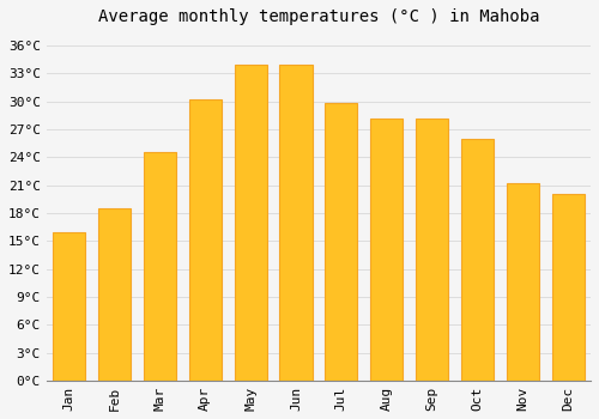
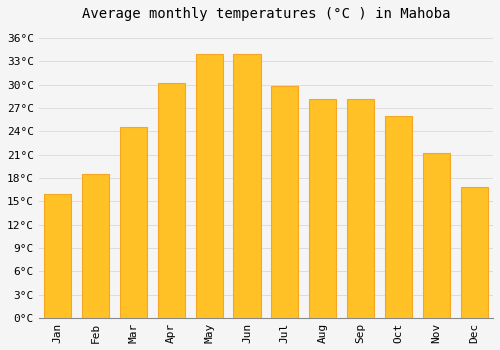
Dec: 20.0°C -> 16.8°C
